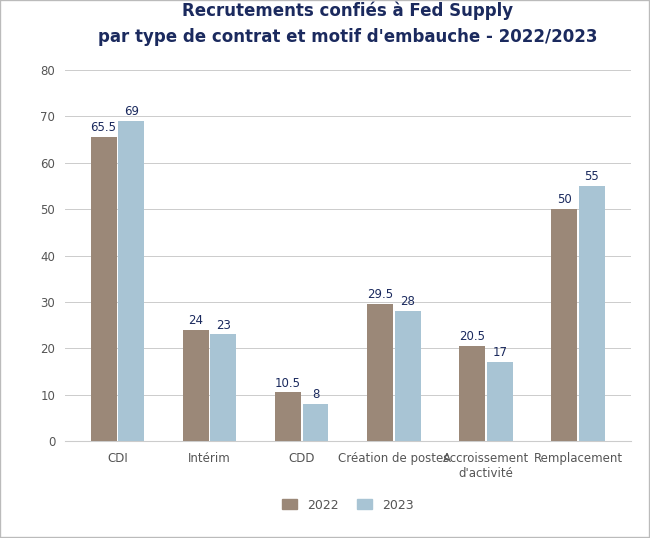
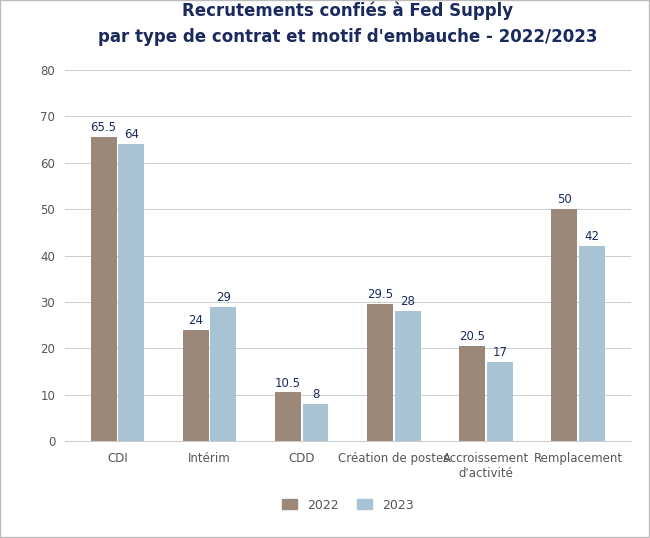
2023/CDI: 69 -> 64
2023/Intérim: 23 -> 29
2023/Remplacement: 55 -> 42
